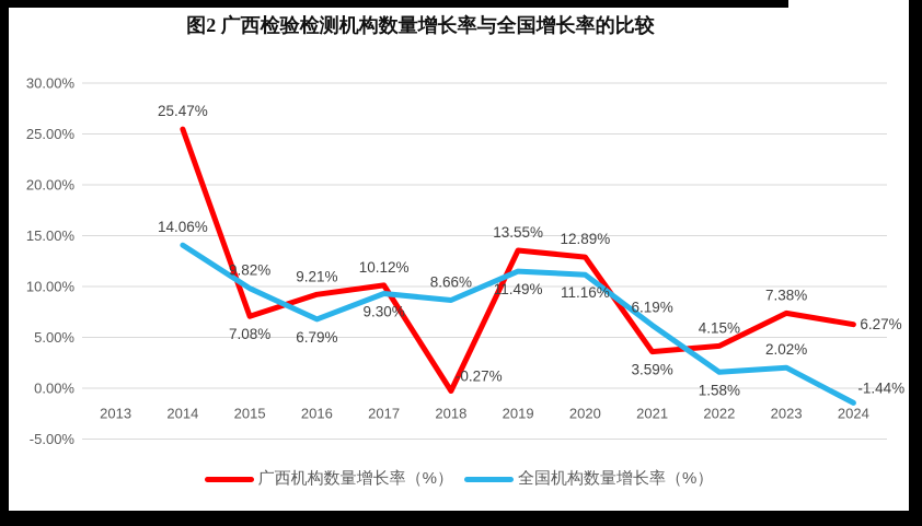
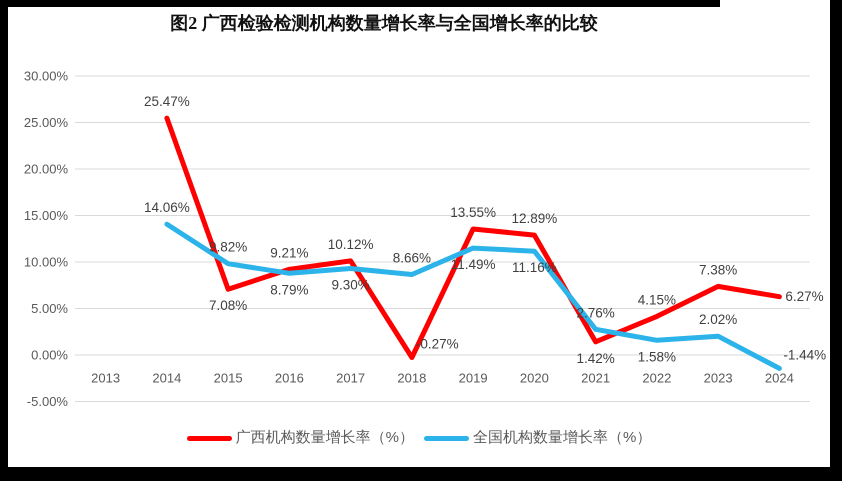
全国机构数量增长率（%）/2016: 6.79% -> 8.79%
广西机构数量增长率（%）/2021: 3.59% -> 1.42%
全国机构数量增长率（%）/2021: 6.19% -> 2.76%
